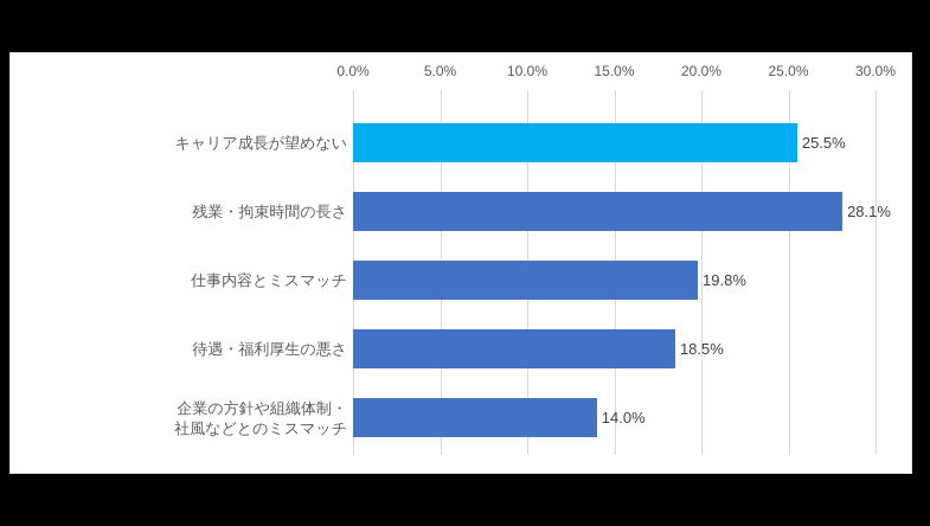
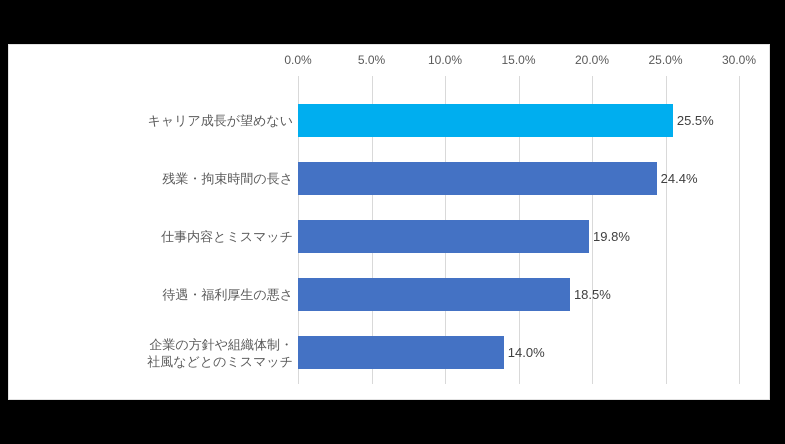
残業・拘束時間の長さ: 28.1% -> 24.4%
